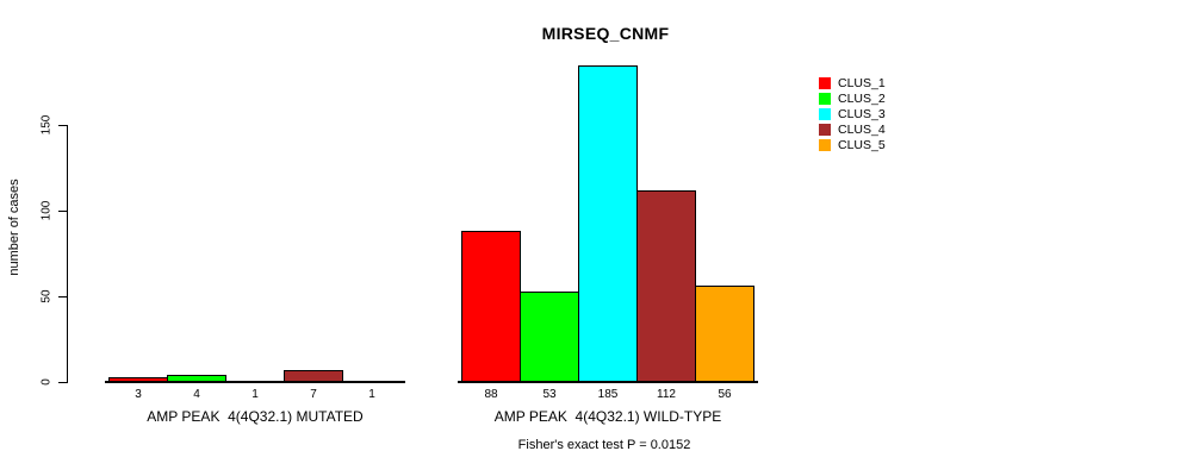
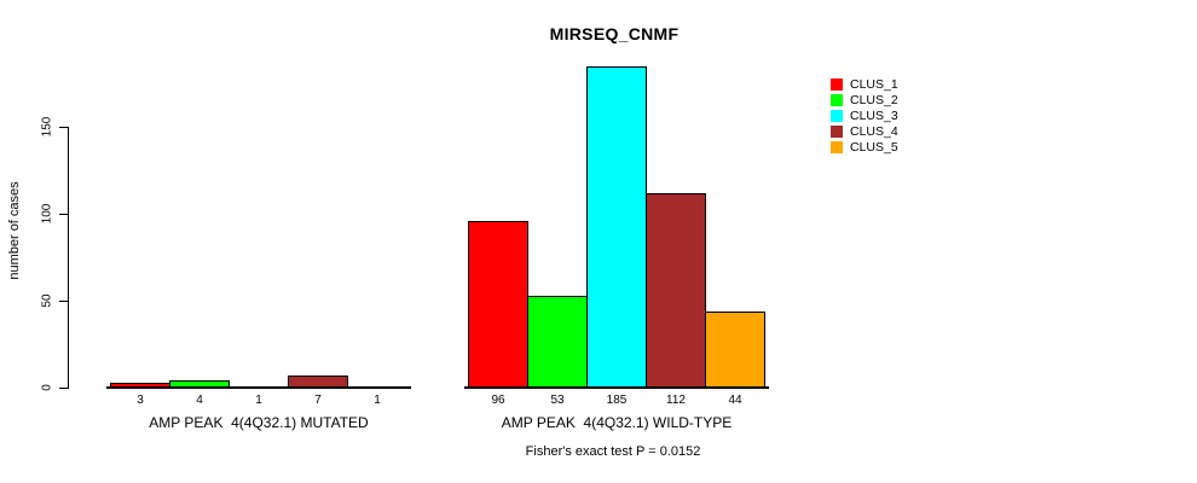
CLUS_1/AMP PEAK 4(4Q32.1) WILD-TYPE: 88 -> 96
CLUS_5/AMP PEAK 4(4Q32.1) WILD-TYPE: 56 -> 44
